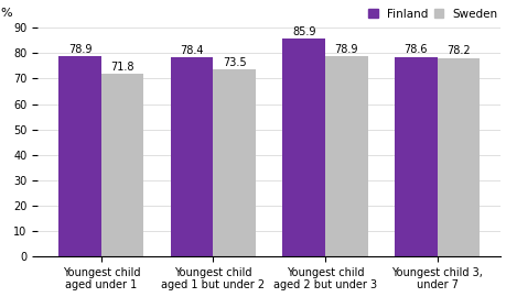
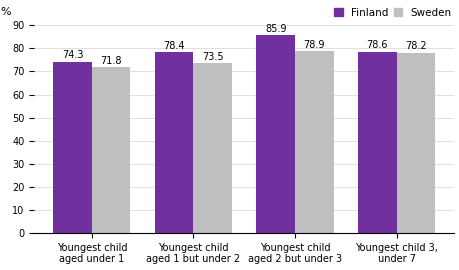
Finland/Youngest child aged under 1: 78.9 -> 74.3
